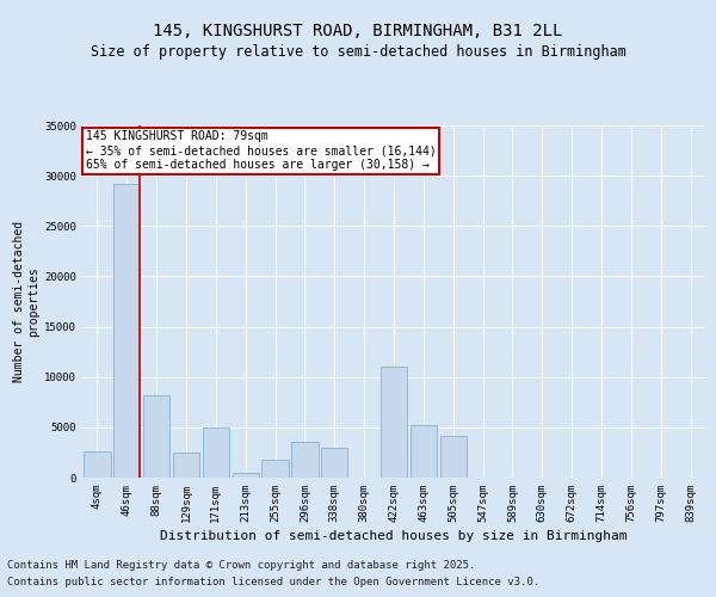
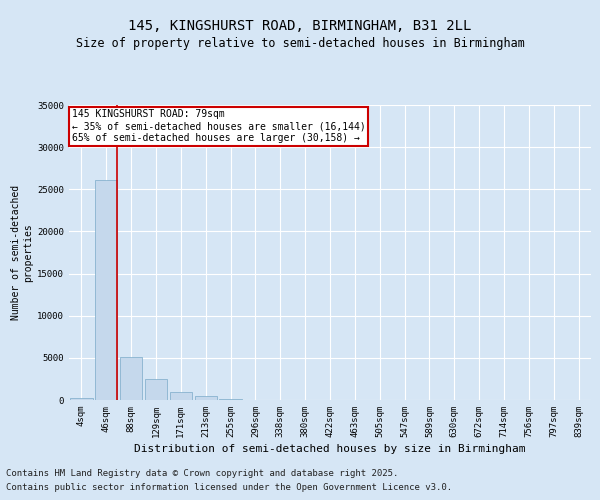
4sqm: 2600 -> 200
46sqm: 29200 -> 26100
88sqm: 8200 -> 5100
171sqm: 5000 -> 1000
255sqm: 1800 -> 200
296sqm: 3600 -> 0
338sqm: 3000 -> 0
422sqm: 11000 -> 0
463sqm: 5200 -> 0
505sqm: 4200 -> 0
